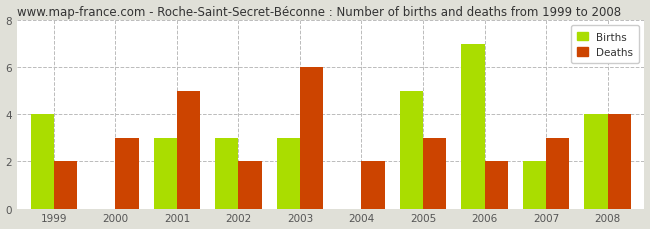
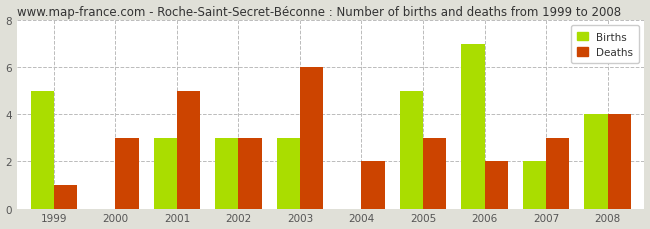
Births/1999: 4 -> 5
Deaths/1999: 2 -> 1
Deaths/2002: 2 -> 3
